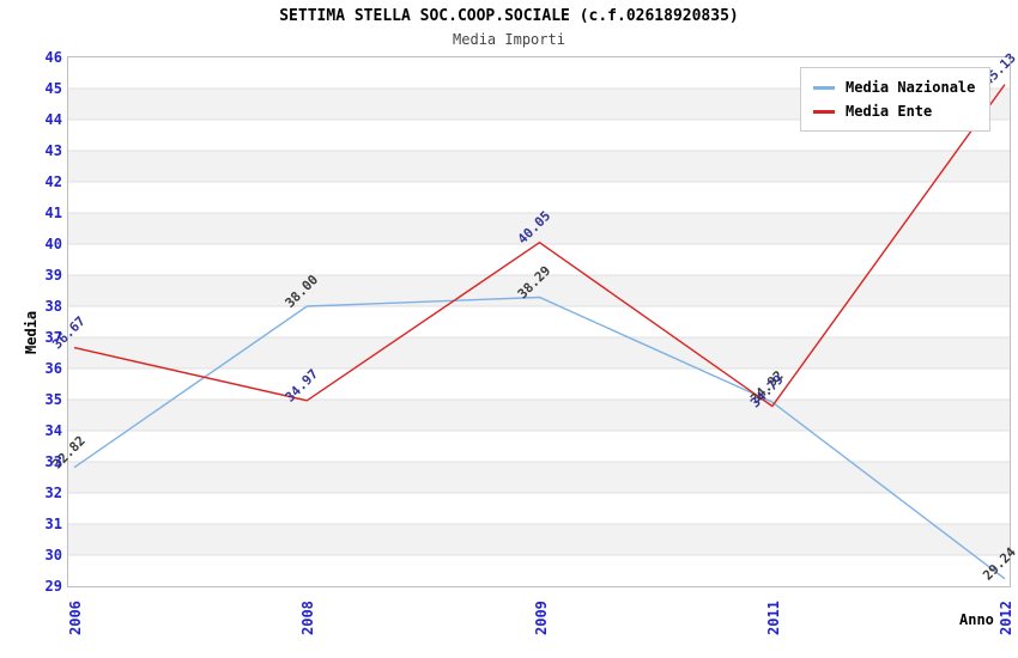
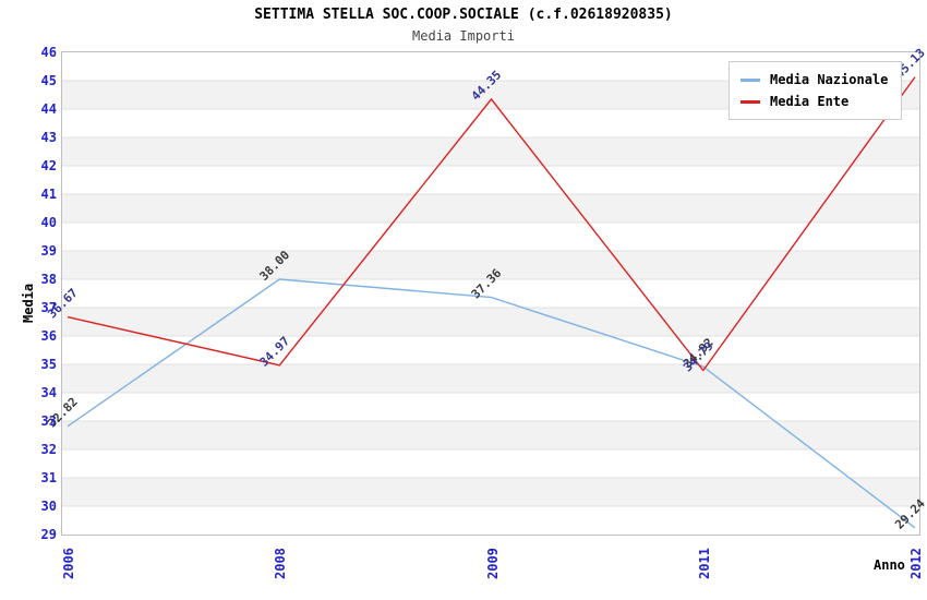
Media Nazionale/2009: 38.29 -> 37.36
Media Ente/2009: 40.05 -> 44.35
